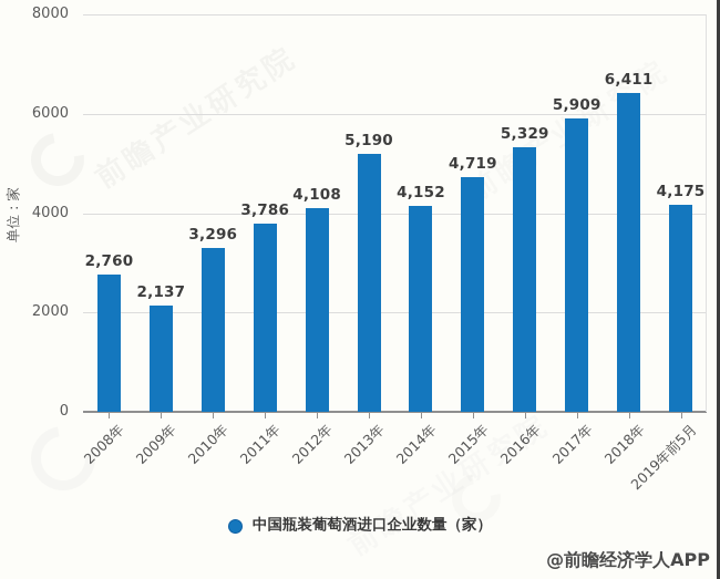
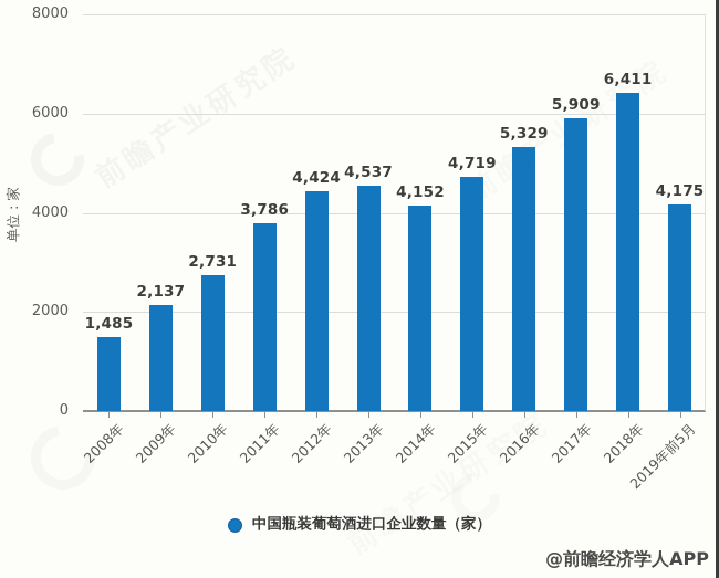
2008年: 2,760 -> 1,485
2010年: 3,296 -> 2,731
2012年: 4,108 -> 4,424
2013年: 5,190 -> 4,537
